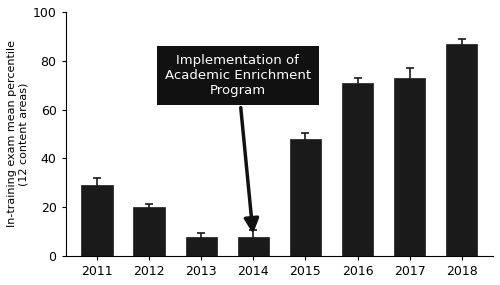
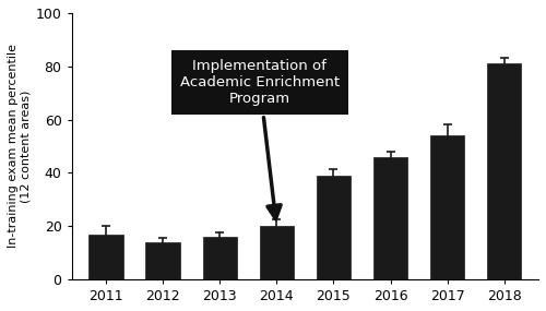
2011: 29 -> 17
2012: 20 -> 14
2013: 8 -> 16
2014: 8 -> 20
2015: 48 -> 39
2016: 71 -> 46
2017: 73 -> 54
2018: 87 -> 81
